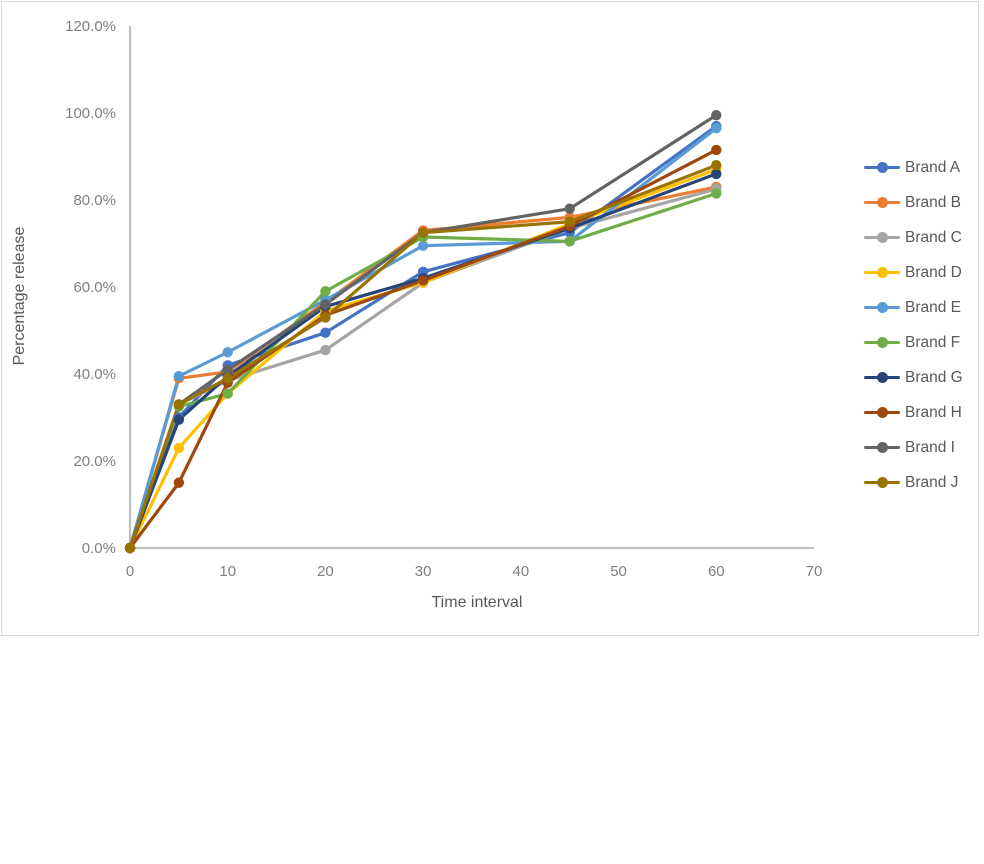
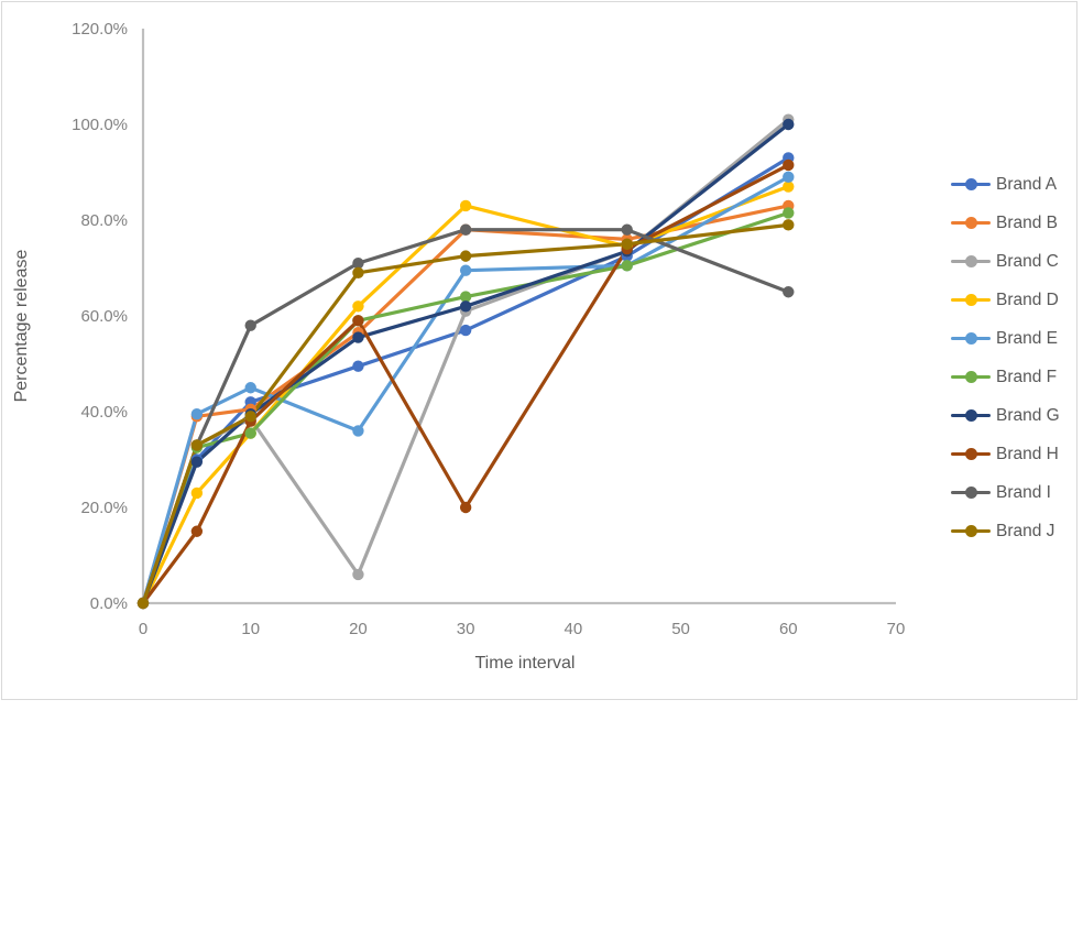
Brand I/10: 41% -> 58%
Brand C/20: 46% -> 6%
Brand D/20: 54% -> 62%
Brand E/20: 57% -> 36%
Brand H/20: 54% -> 59%
Brand I/20: 56% -> 71%
Brand J/20: 53% -> 69%
Brand A/30: 64% -> 57%
Brand B/30: 73% -> 78%
Brand D/30: 61% -> 83%
Brand F/30: 72% -> 64%
Brand H/30: 62% -> 20%
Brand I/30: 72% -> 78%
Brand A/60: 97% -> 93%
Brand C/60: 82% -> 101%
Brand E/60: 96% -> 89%
Brand G/60: 86% -> 100%
Brand I/60: 100% -> 65%
Brand J/60: 88% -> 79%
